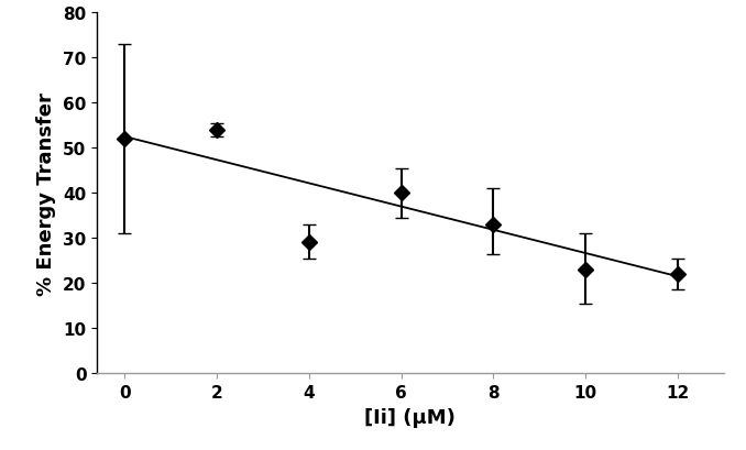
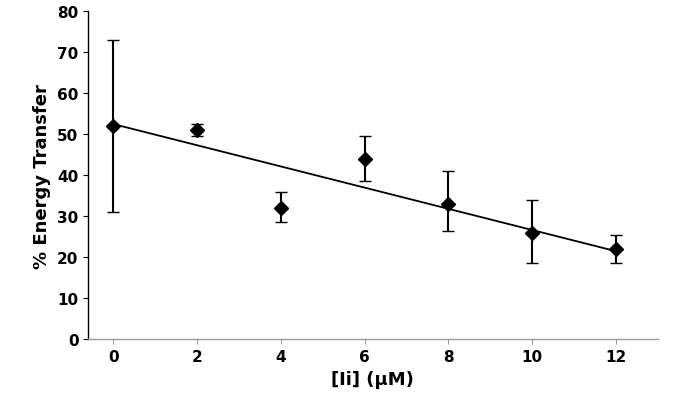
2: 54 -> 51
4: 29 -> 32
6: 40 -> 44
10: 23 -> 26
